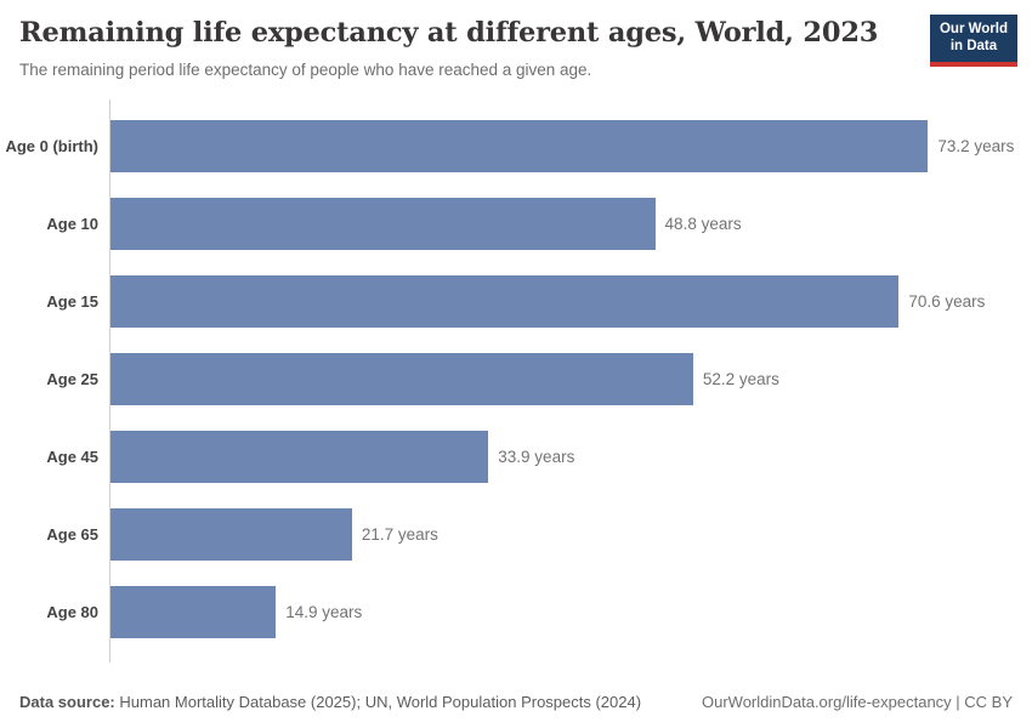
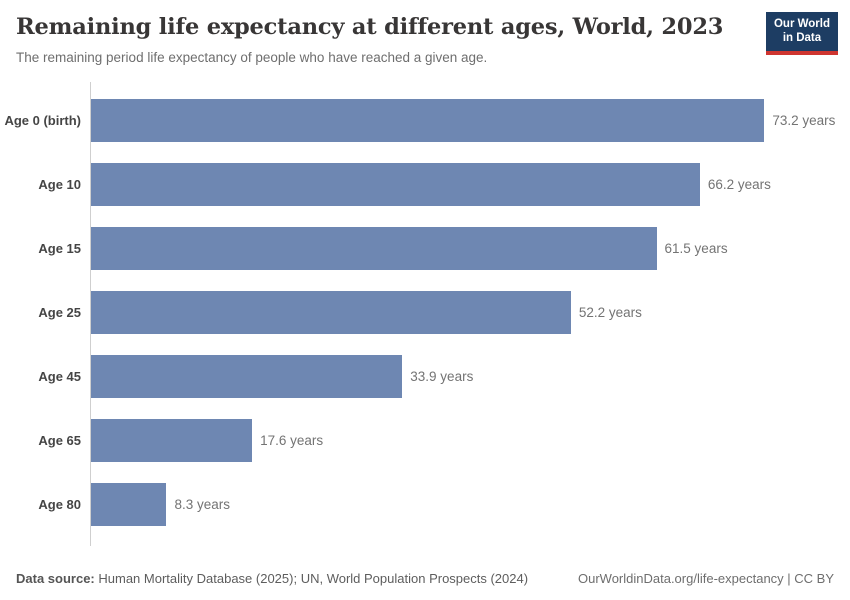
Age 10: 48.8 -> 66.2
Age 15: 70.6 -> 61.5
Age 65: 21.7 -> 17.6
Age 80: 14.9 -> 8.3
